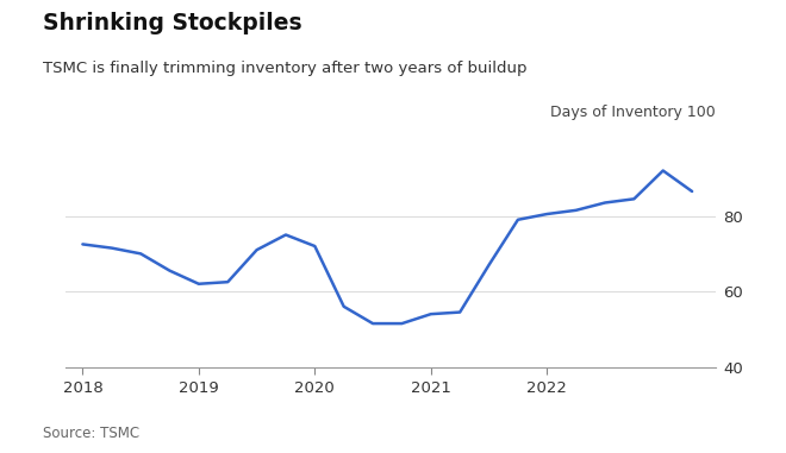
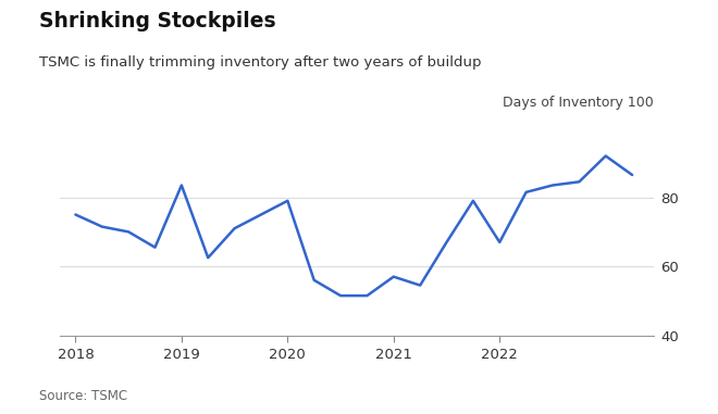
2018: 72.5 -> 75.0
2019: 62.0 -> 83.5
2020: 72.0 -> 79.0
2021: 54.0 -> 57.0
2022: 80.5 -> 67.0
